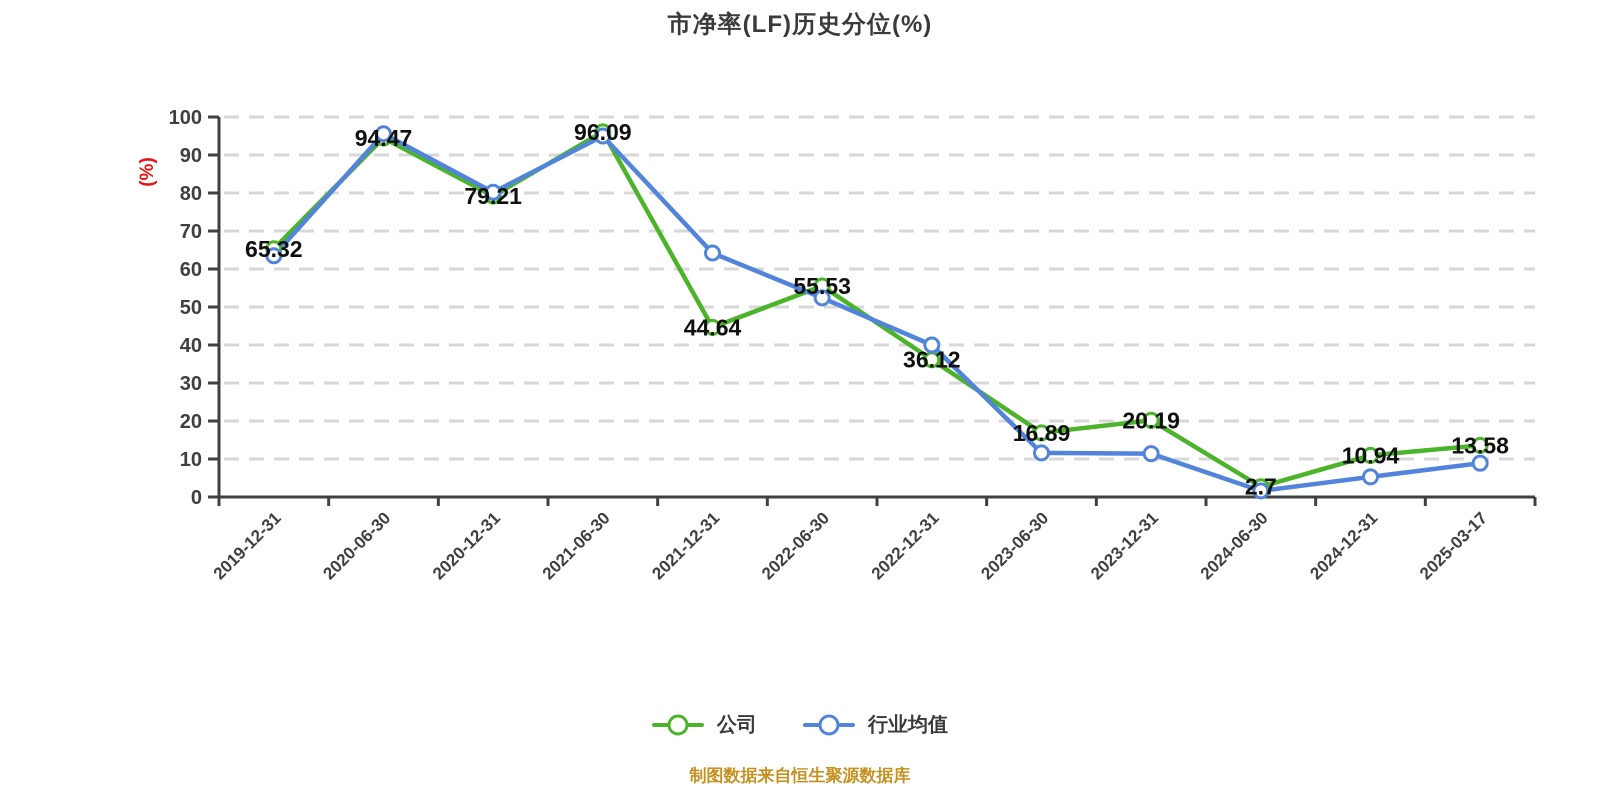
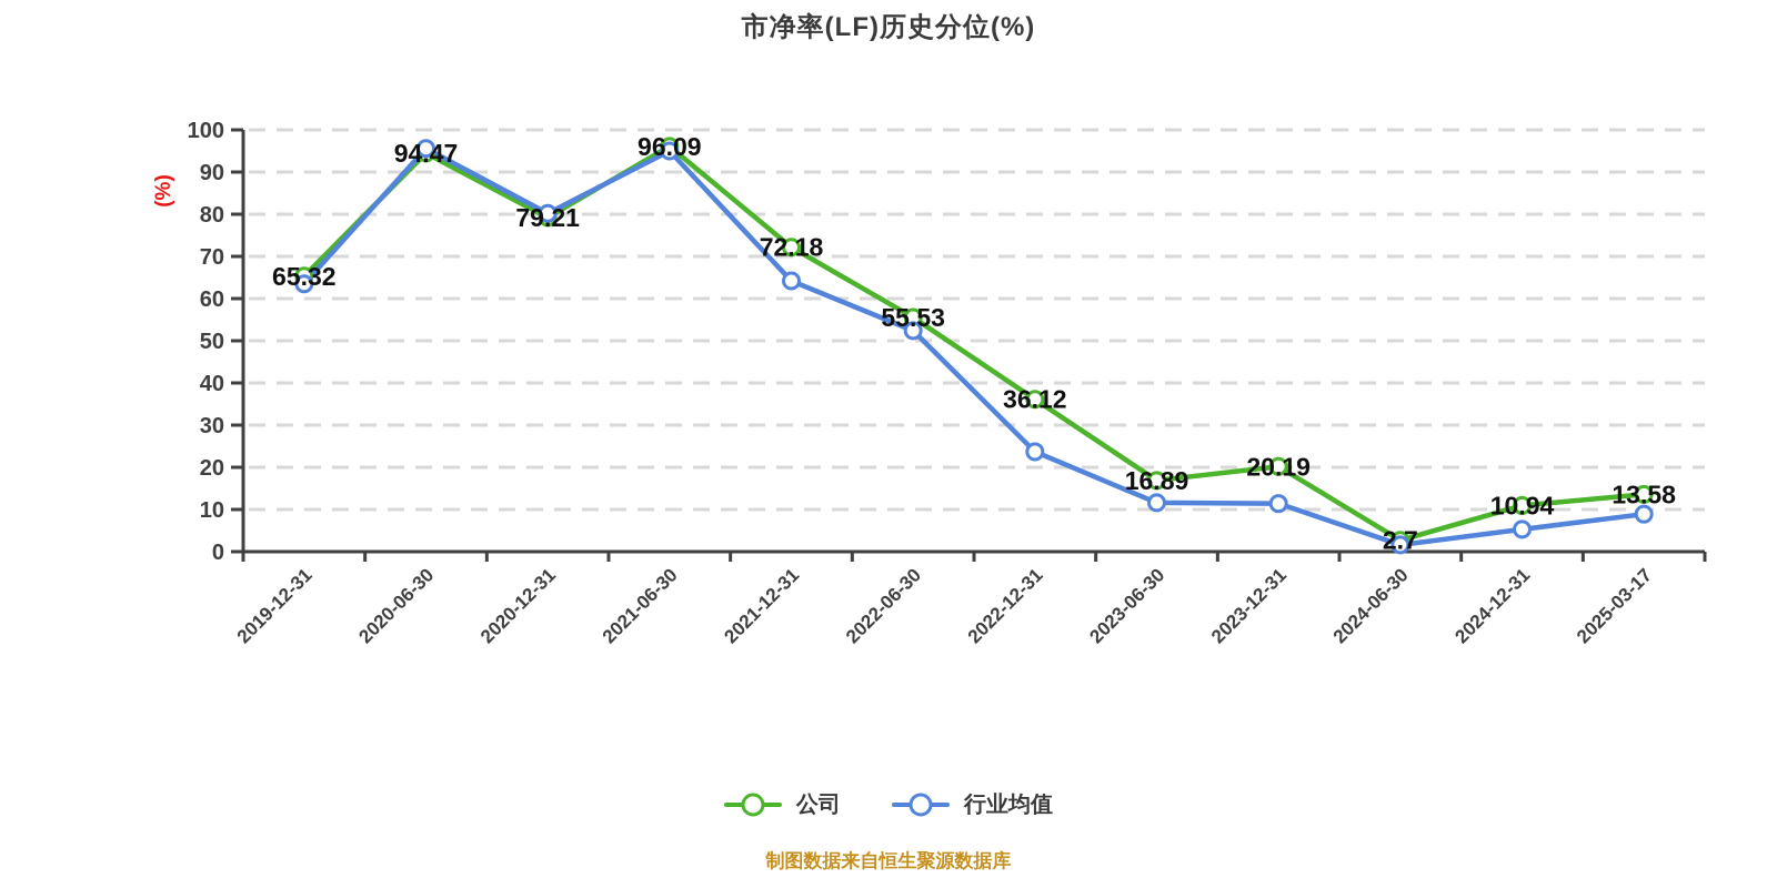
公司/2021-12-31: 44.64 -> 72.18
行业均值/2022-12-31: 40 -> 24
